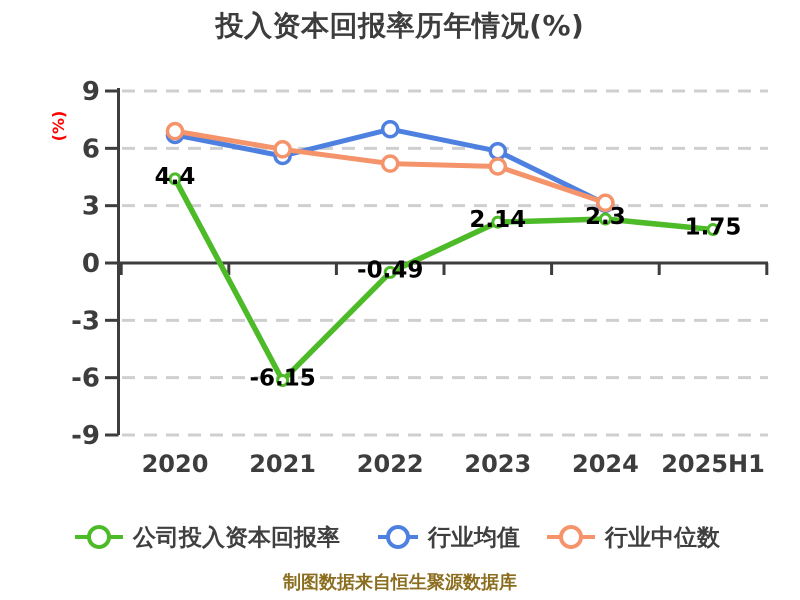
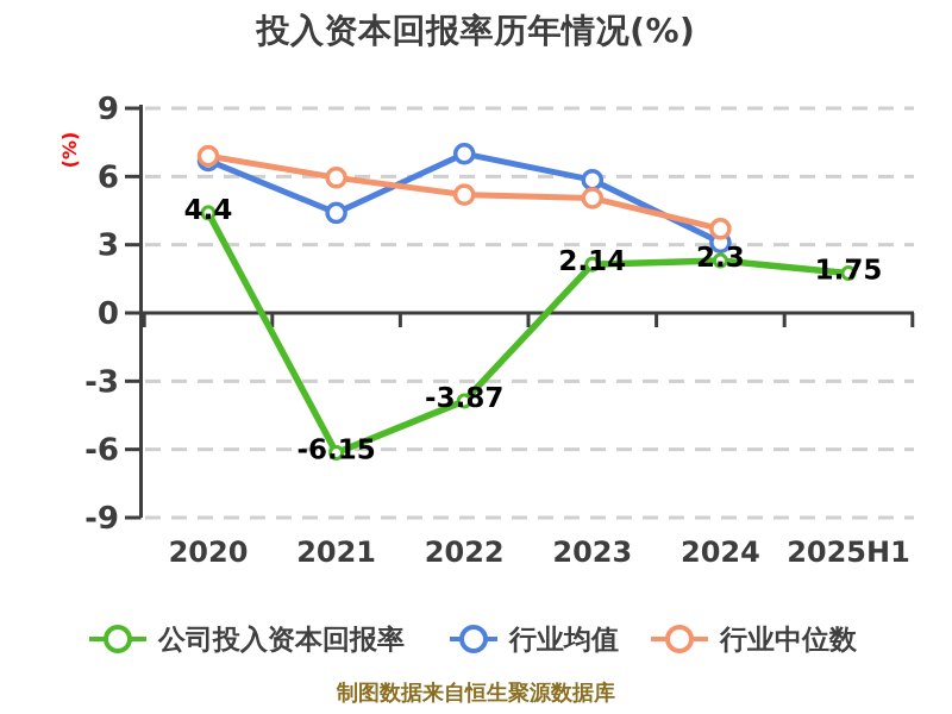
行业均值/2021: 5.6 -> 4.4
公司投入资本回报率/2022: -0.49 -> -3.87
行业中位数/2024: 3.1 -> 3.7
